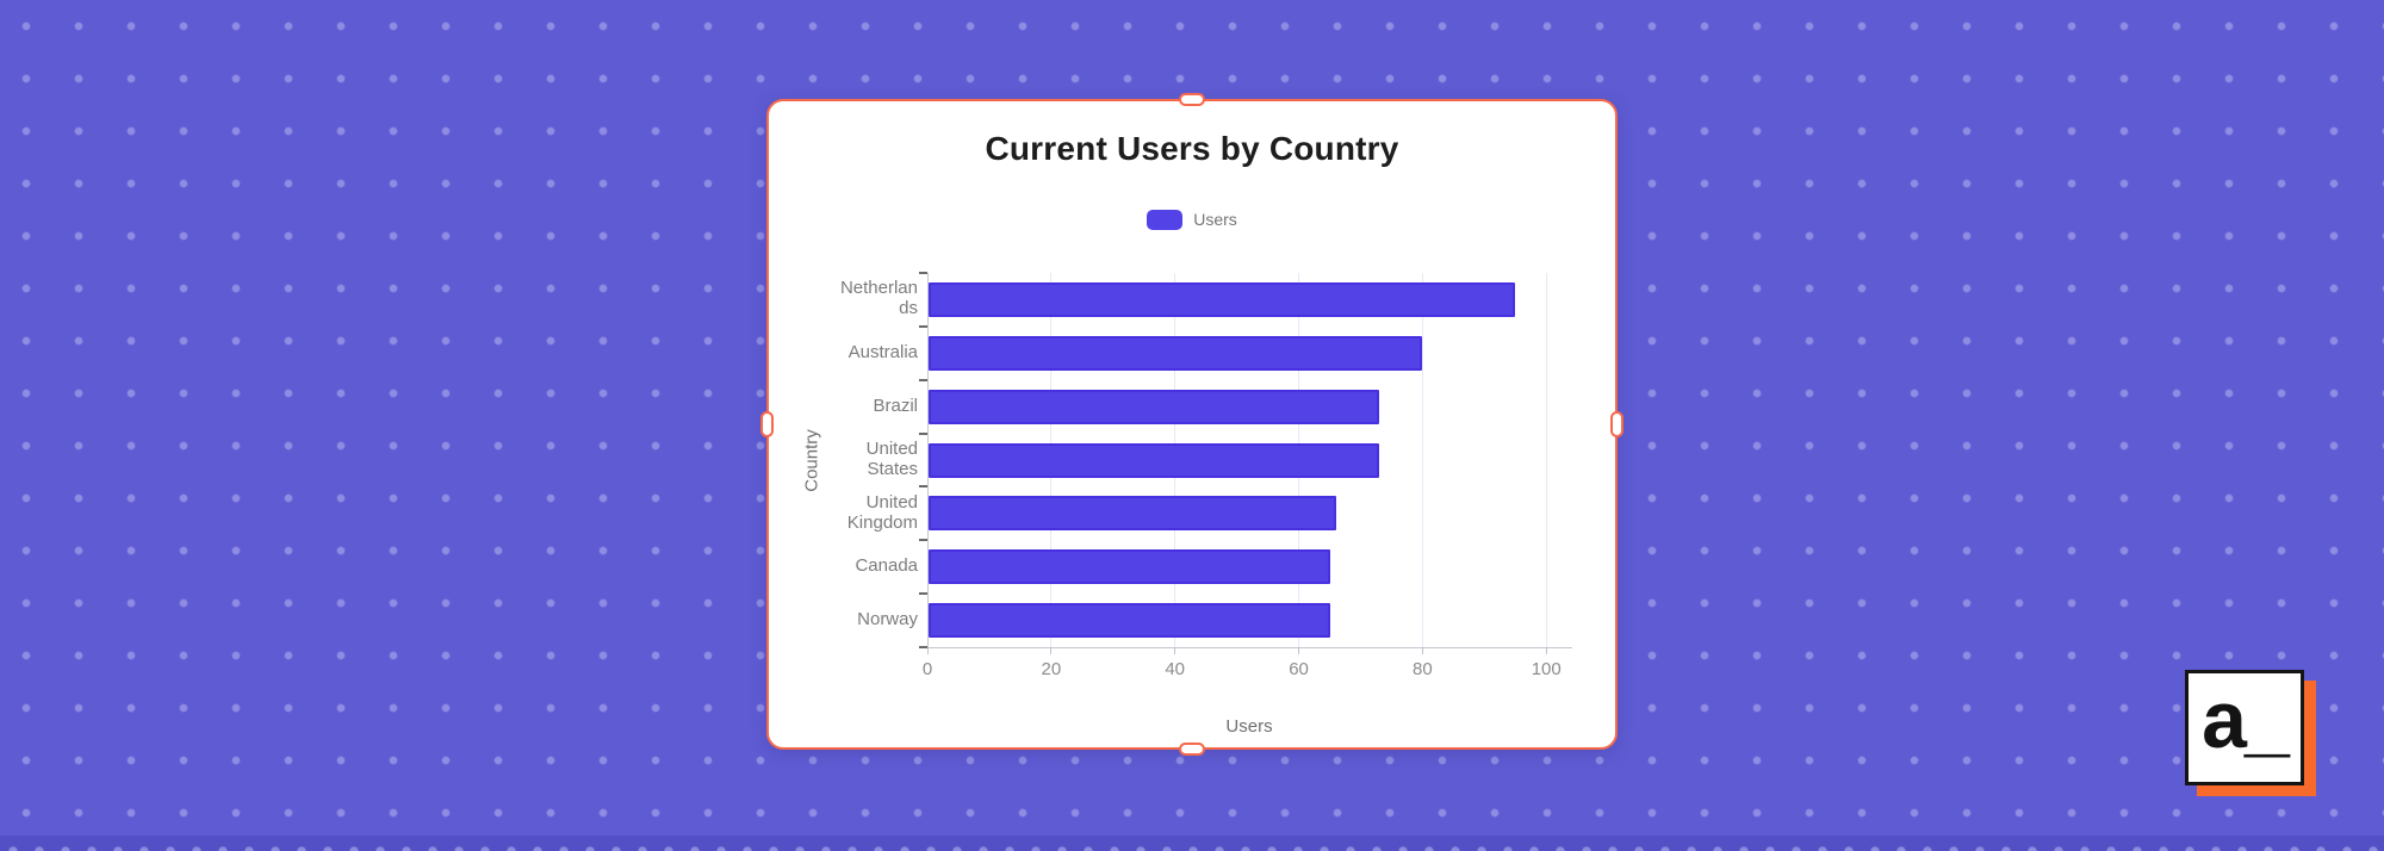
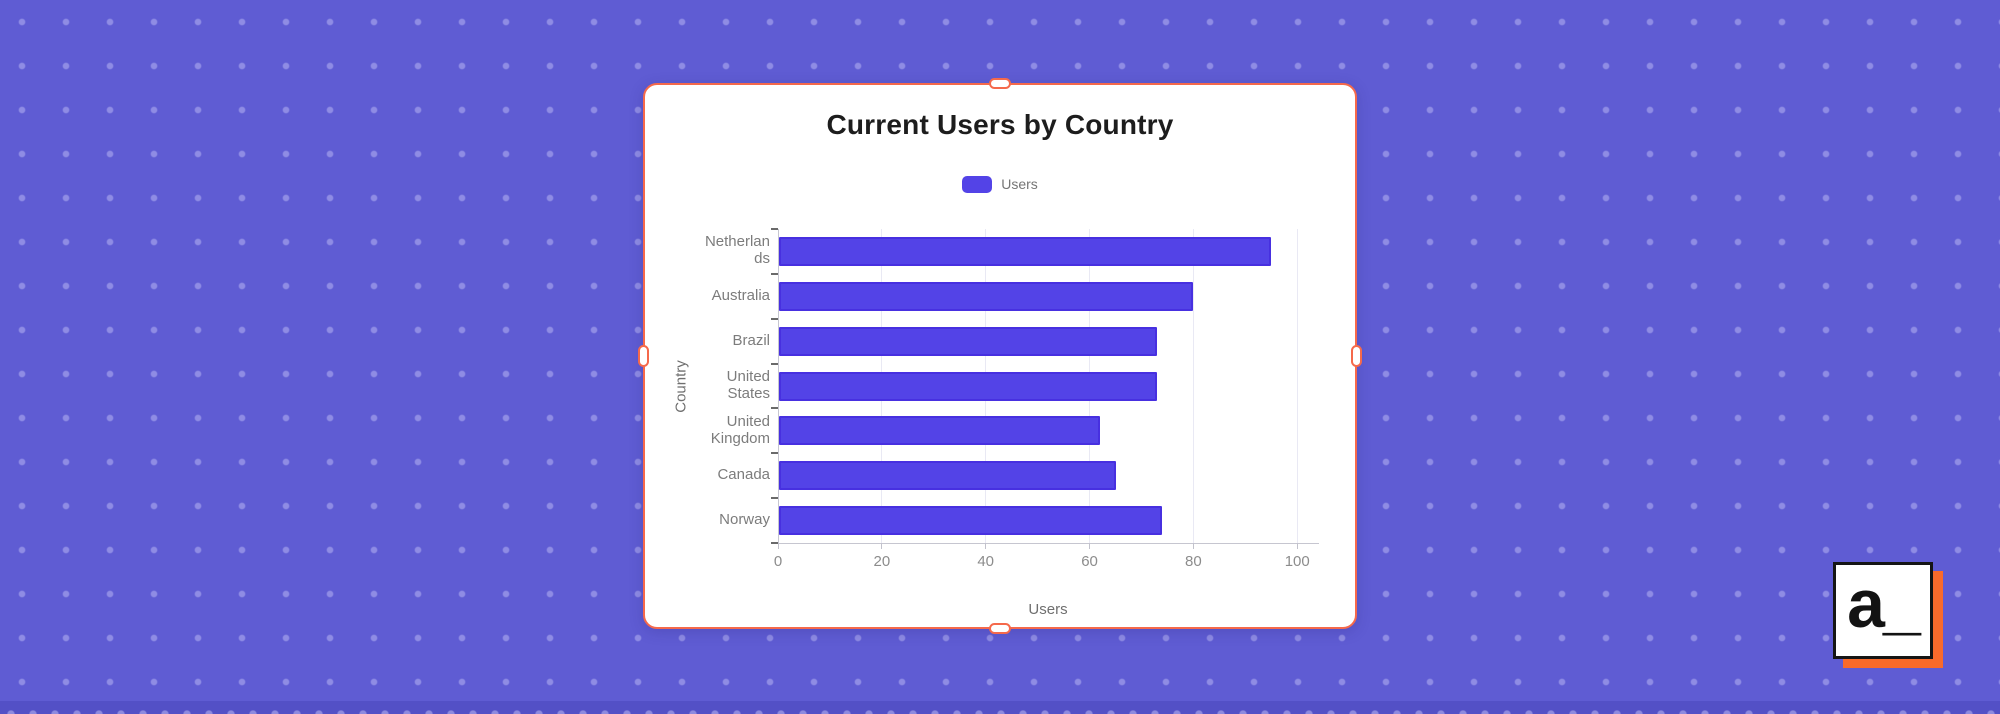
United Kingdom: 66 -> 62
Norway: 65 -> 74
